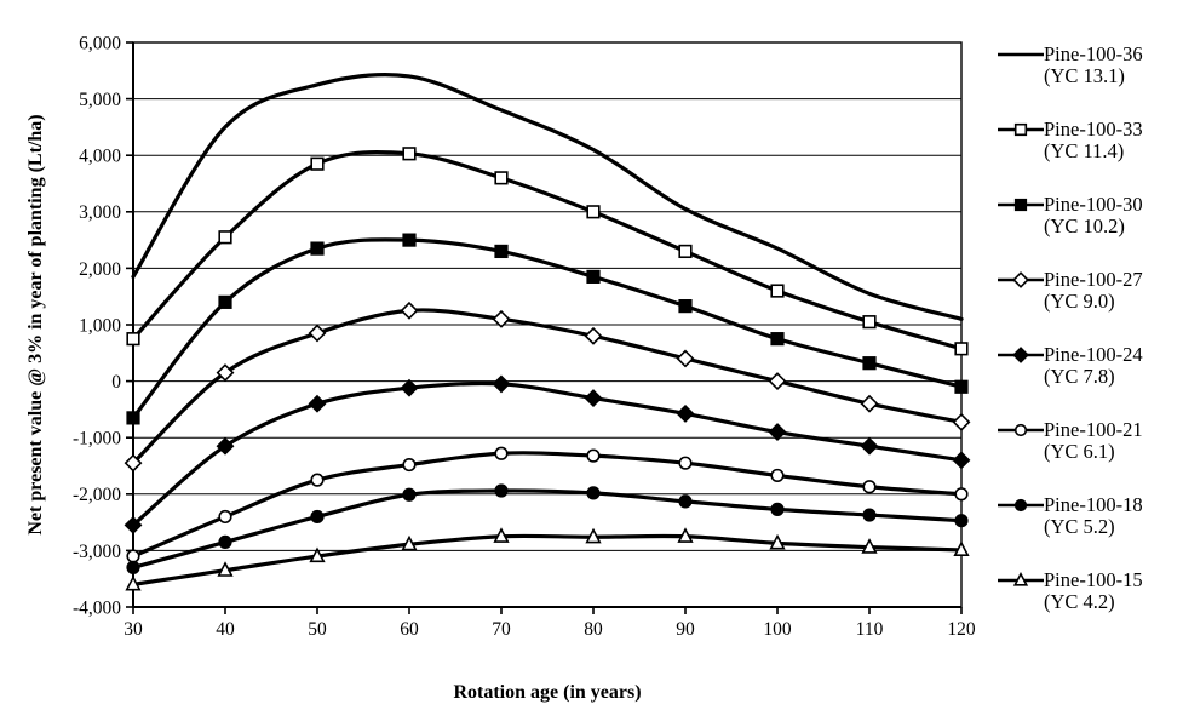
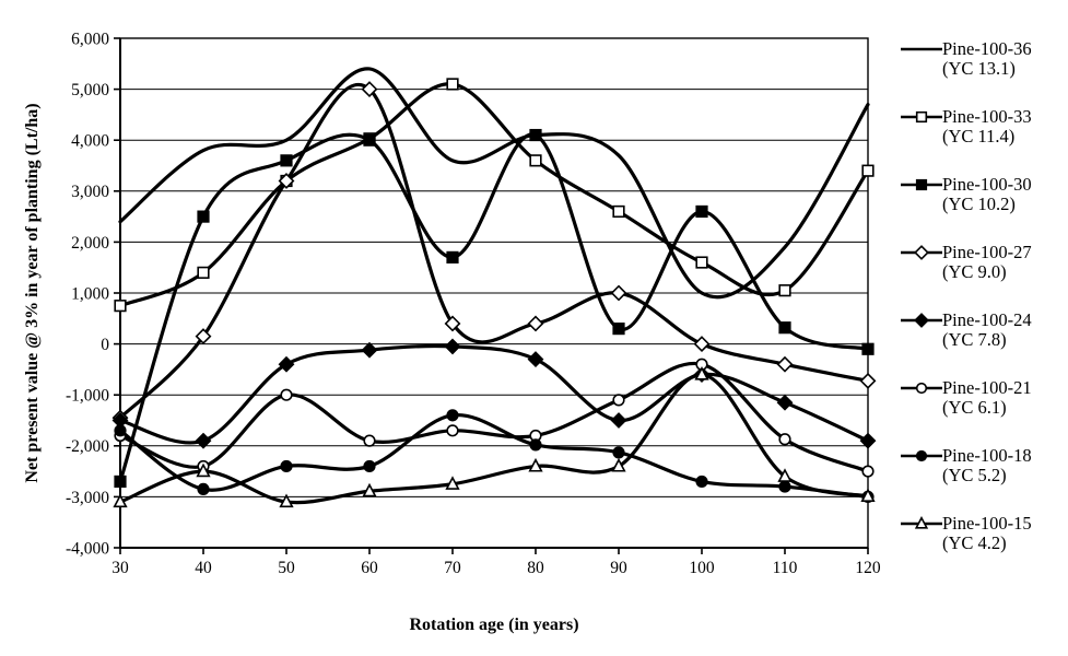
Pine-100-36/30: 1800 -> 2400
Pine-100-30/30: -600 -> -2700
Pine-100-24/30: -2600 -> -1500
Pine-100-21/30: -3100 -> -1800
Pine-100-18/30: -3300 -> -1700
Pine-100-15/30: -3600 -> -3100
Pine-100-36/40: 4500 -> 3800
Pine-100-33/40: 2600 -> 1400
Pine-100-30/40: 1400 -> 2500
Pine-100-24/40: -1200 -> -1900
Pine-100-15/40: -3400 -> -2500
Pine-100-36/50: 5200 -> 4000
Pine-100-33/50: 3800 -> 3200
Pine-100-30/50: 2400 -> 3600
Pine-100-27/50: 800 -> 3200
Pine-100-21/50: -1800 -> -1000
Pine-100-30/60: 2500 -> 4000
Pine-100-27/60: 1200 -> 5000
Pine-100-21/60: -1500 -> -1900
Pine-100-18/60: -2000 -> -2400
Pine-100-36/70: 4800 -> 3600
Pine-100-33/70: 3600 -> 5100
Pine-100-30/70: 2300 -> 1700
Pine-100-27/70: 1100 -> 400
Pine-100-21/70: -1300 -> -1700
Pine-100-18/70: -1900 -> -1400
Pine-100-33/80: 3000 -> 3600
Pine-100-30/80: 1800 -> 4100
Pine-100-27/80: 800 -> 400
Pine-100-21/80: -1300 -> -1800
Pine-100-15/80: -2800 -> -2400
Pine-100-36/90: 3000 -> 3700
Pine-100-33/90: 2300 -> 2600
Pine-100-30/90: 1300 -> 300
Pine-100-27/90: 400 -> 1000
Pine-100-24/90: -600 -> -1500
Pine-100-21/90: -1400 -> -1100
Pine-100-15/90: -2800 -> -2400
Pine-100-36/100: 2400 -> 1000
Pine-100-30/100: 800 -> 2600
Pine-100-24/100: -900 -> -600
Pine-100-21/100: -1700 -> -400
Pine-100-18/100: -2300 -> -2700
Pine-100-15/100: -2900 -> -600
Pine-100-36/110: 1600 -> 1900
Pine-100-18/110: -2400 -> -2800
Pine-100-15/110: -2900 -> -2600
Pine-100-36/120: 1100 -> 4700
Pine-100-33/120: 600 -> 3400
Pine-100-24/120: -1400 -> -1900
Pine-100-21/120: -2000 -> -2500
Pine-100-18/120: -2500 -> -3000
